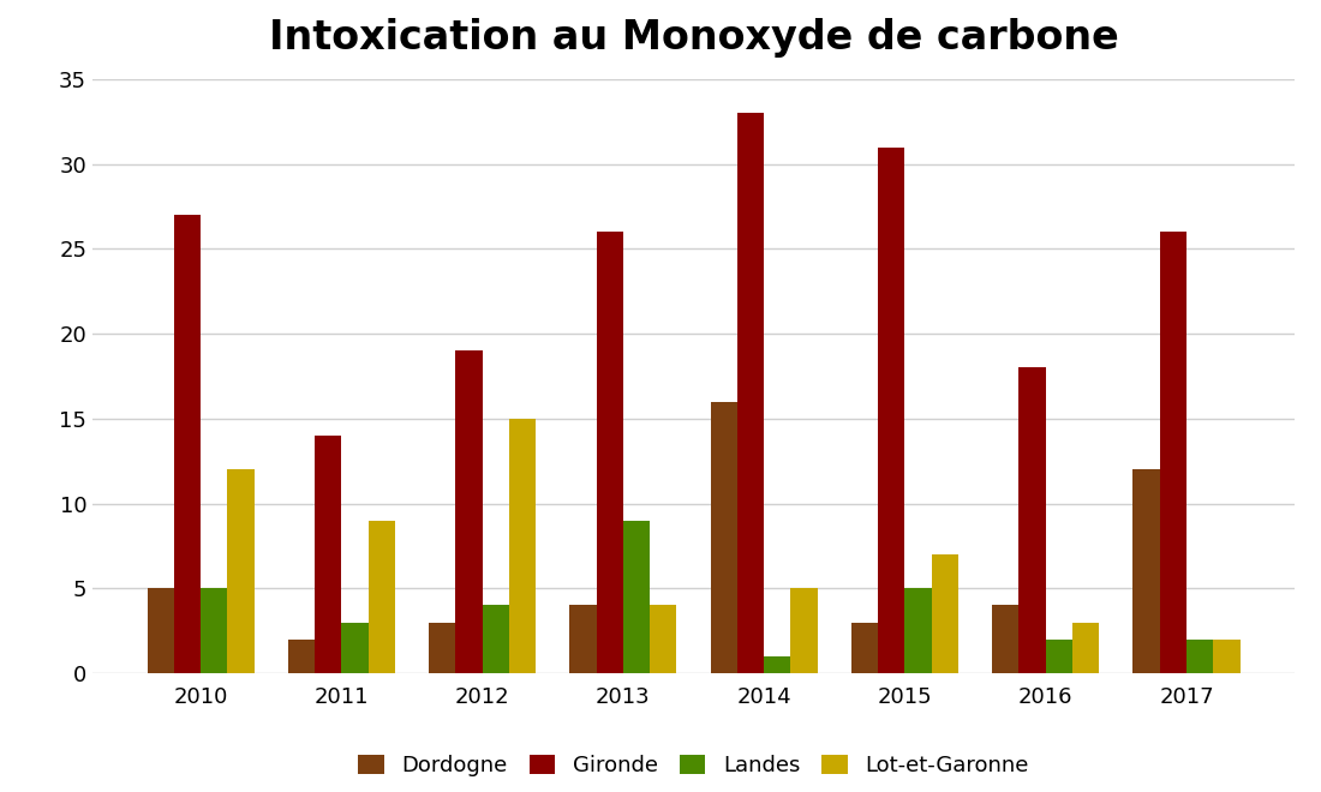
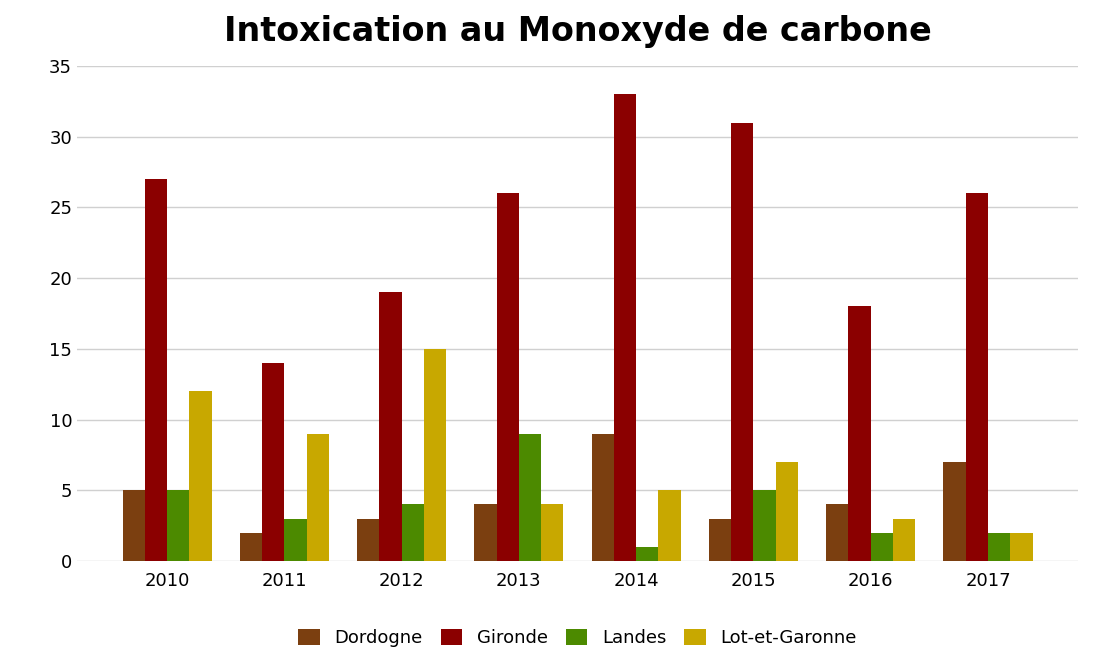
Dordogne/2014: 16 -> 9
Dordogne/2017: 12 -> 7
